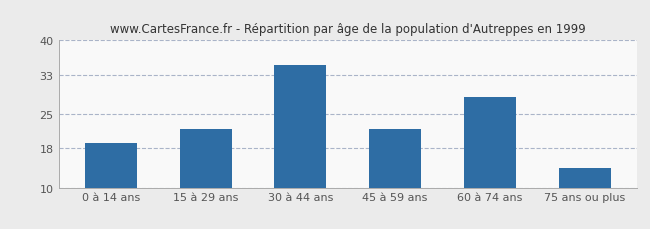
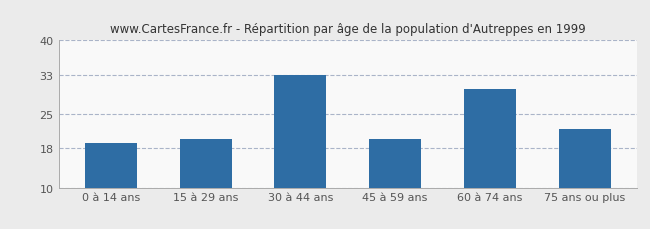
15 à 29 ans: 22.0 -> 20.0
30 à 44 ans: 35.0 -> 33.0
45 à 59 ans: 22.0 -> 20.0
60 à 74 ans: 28.5 -> 30.0
75 ans ou plus: 14.0 -> 22.0
